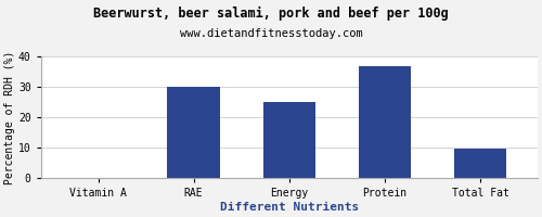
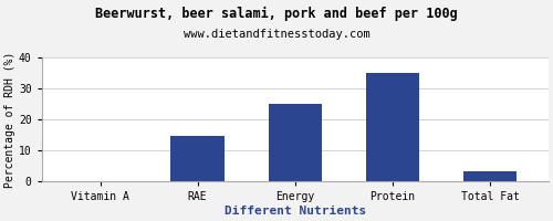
RAE: 30.0 -> 14.5
Protein: 37.0 -> 35.0
Total Fat: 9.5 -> 3.3
